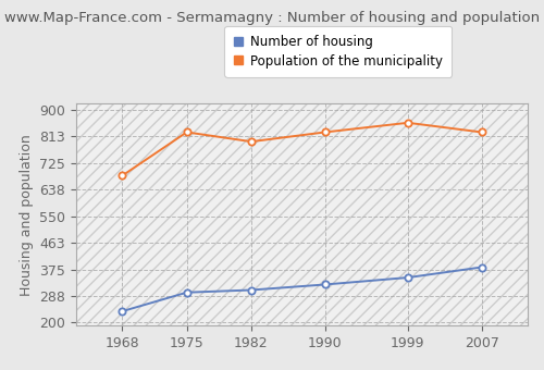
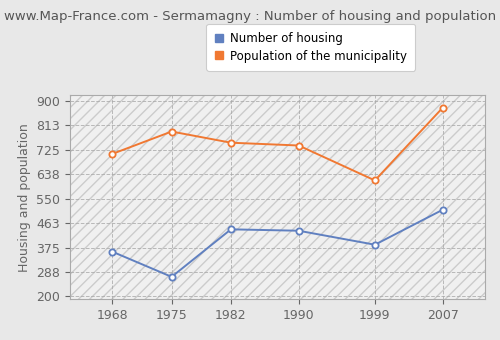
Number of housing/1968: 237 -> 360
Population of the municipality/1968: 683 -> 710
Number of housing/1975: 299 -> 270
Population of the municipality/1975: 826 -> 790
Number of housing/1982: 307 -> 440
Population of the municipality/1982: 795 -> 750
Number of housing/1990: 325 -> 435
Population of the municipality/1990: 826 -> 740
Number of housing/1999: 348 -> 385
Population of the municipality/1999: 857 -> 615
Number of housing/2007: 382 -> 510
Population of the municipality/2007: 826 -> 875
